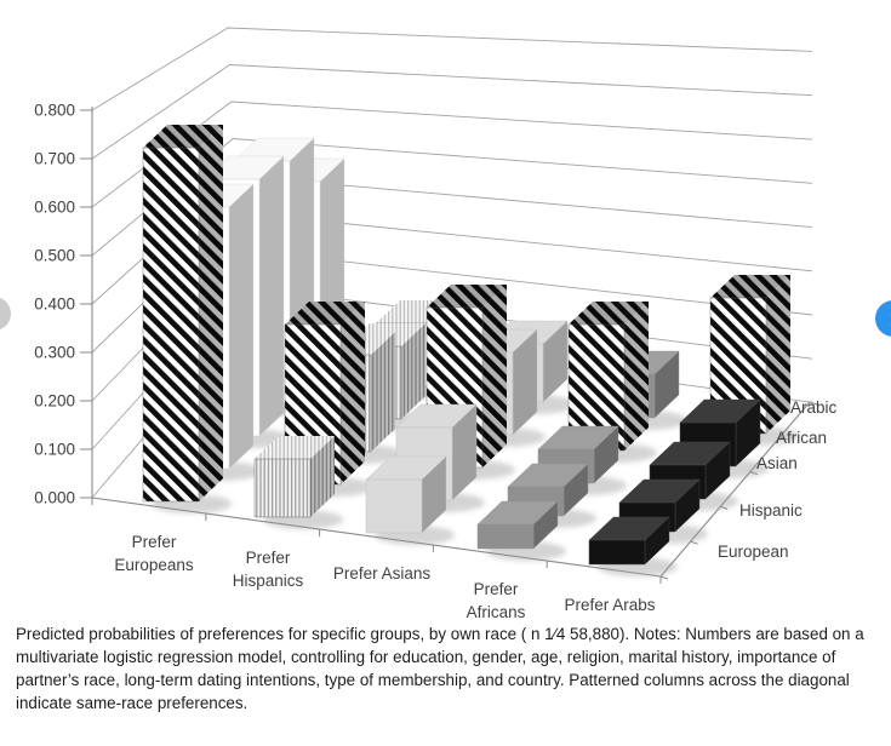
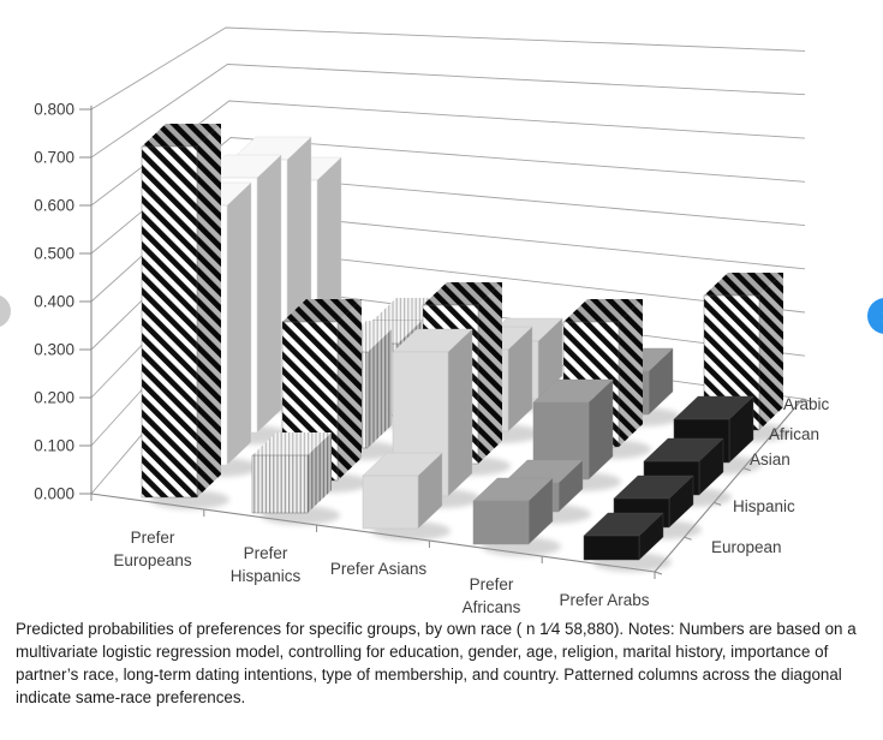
Hispanic/Prefer Asians: 0.15 -> 0.30
European/Prefer Africans: 0.05 -> 0.09
Asian/Prefer Africans: 0.07 -> 0.16
